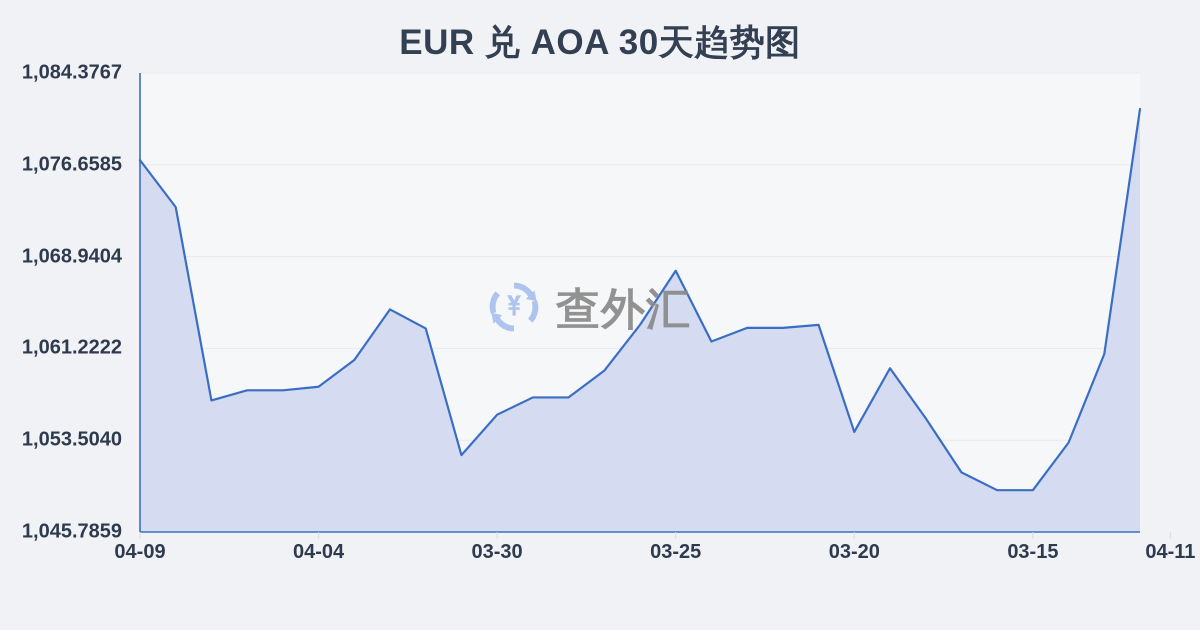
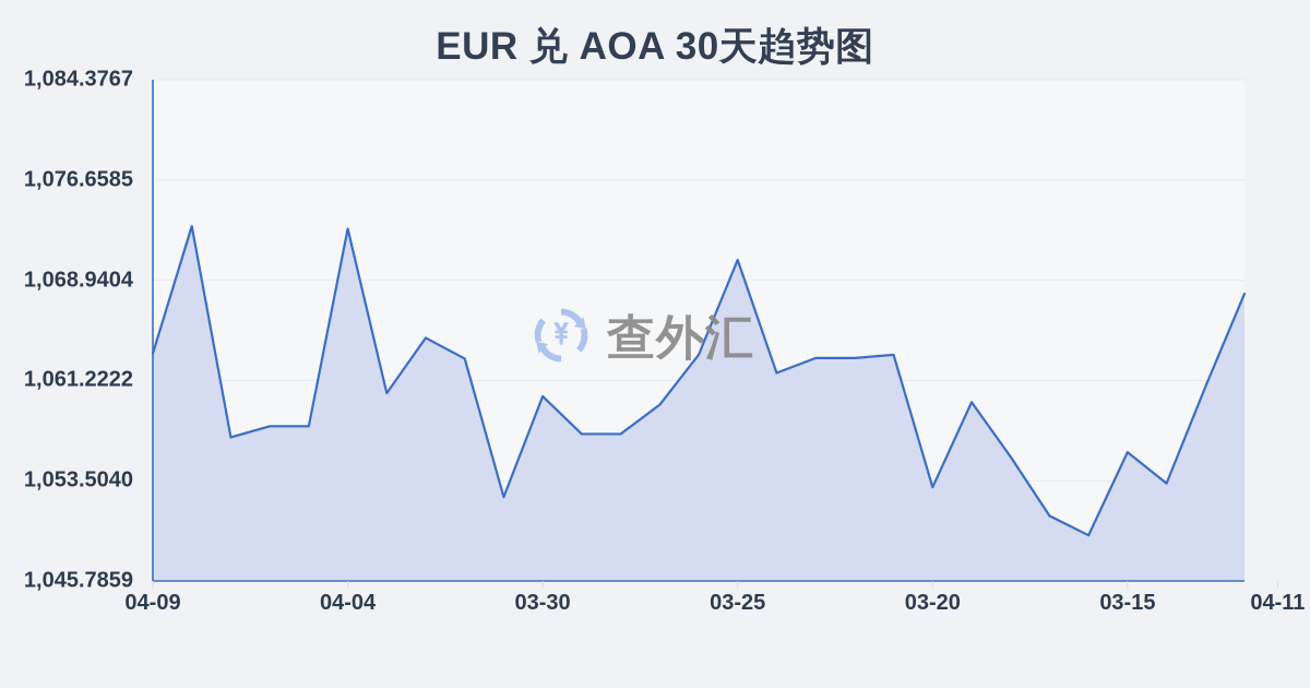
04-09: 1077.0 -> 1063.3
04-04: 1058.0 -> 1072.9
03-30: 1055.7 -> 1060.0
03-25: 1067.8 -> 1070.5
03-20: 1054.2 -> 1053.0
03-15: 1049.3 -> 1055.7
04-11: 1081.3 -> 1067.9
